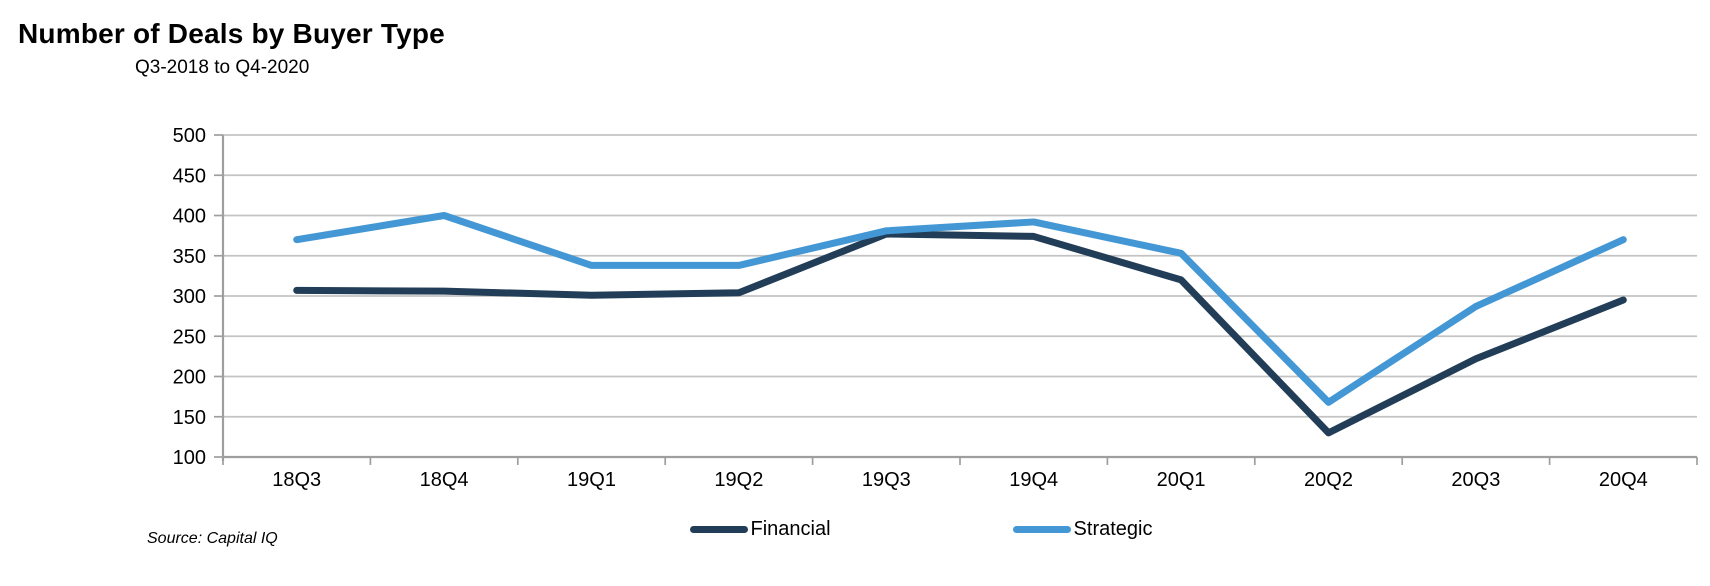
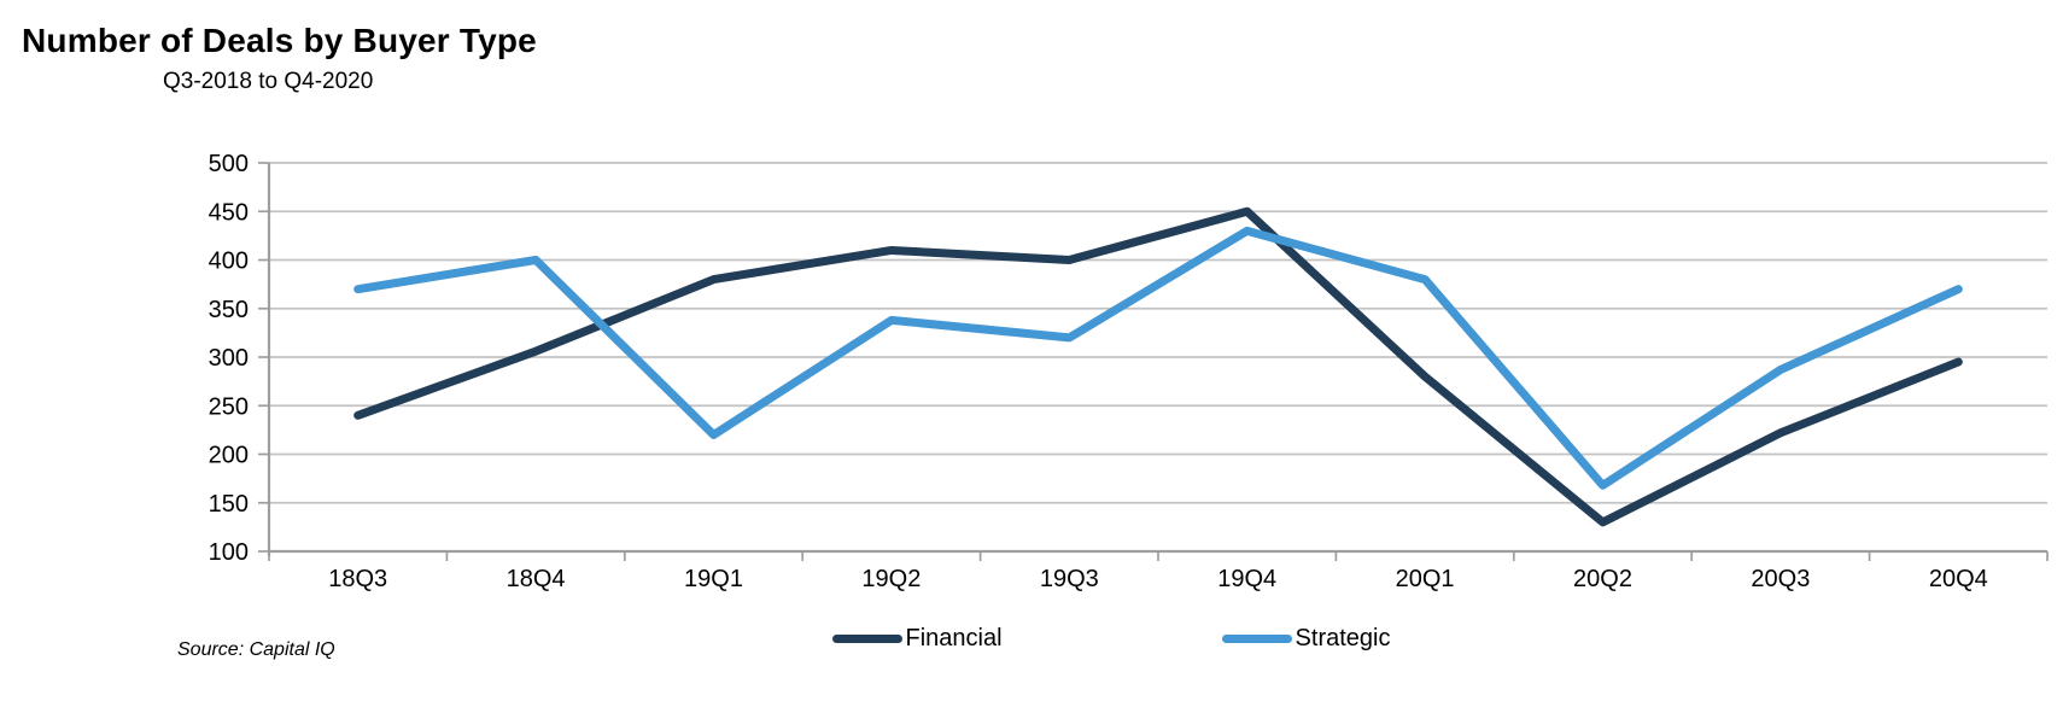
Financial/18Q3: 310 -> 240
Financial/19Q1: 300 -> 380
Strategic/19Q1: 340 -> 220
Financial/19Q2: 300 -> 410
Financial/19Q3: 380 -> 400
Strategic/19Q3: 380 -> 320
Financial/19Q4: 370 -> 450
Strategic/19Q4: 390 -> 430
Financial/20Q1: 320 -> 280
Strategic/20Q1: 350 -> 380
